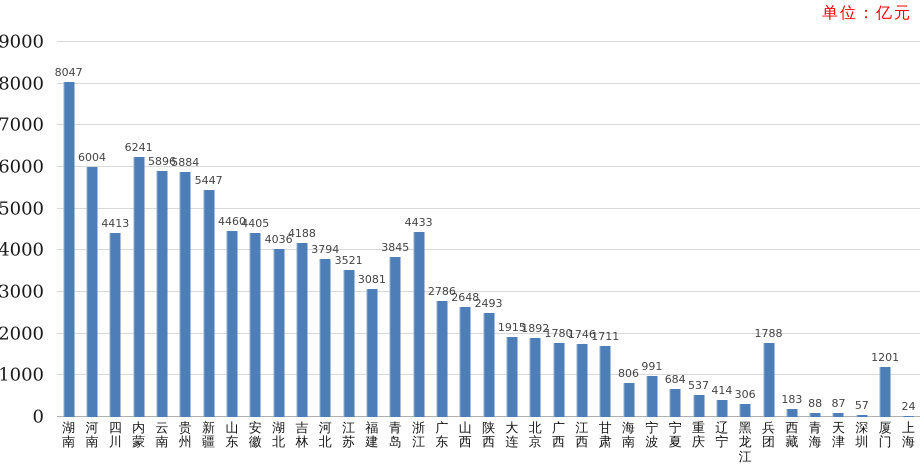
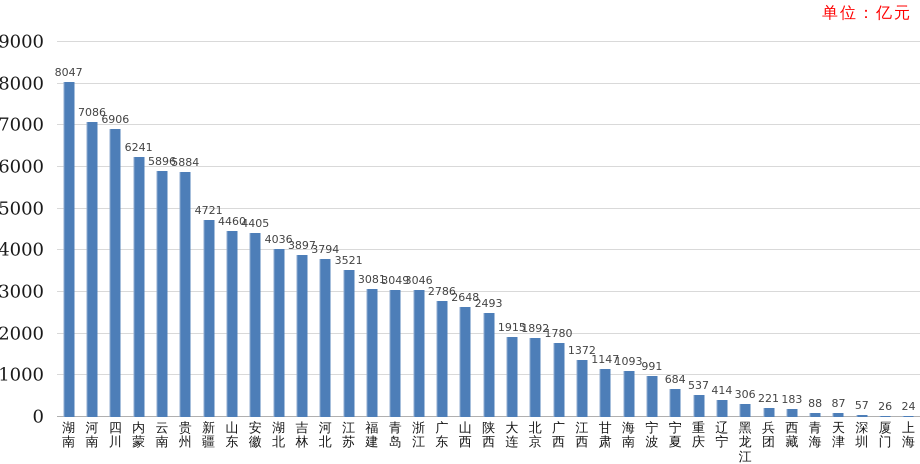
河南: 6004 -> 7086
四川: 4413 -> 6906
新疆: 5447 -> 4721
吉林: 4188 -> 3897
青岛: 3845 -> 3049
浙江: 4433 -> 3046
江西: 1746 -> 1372
甘肃: 1711 -> 1147
海南: 806 -> 1093
兵团: 1788 -> 221
厦门: 1201 -> 26
